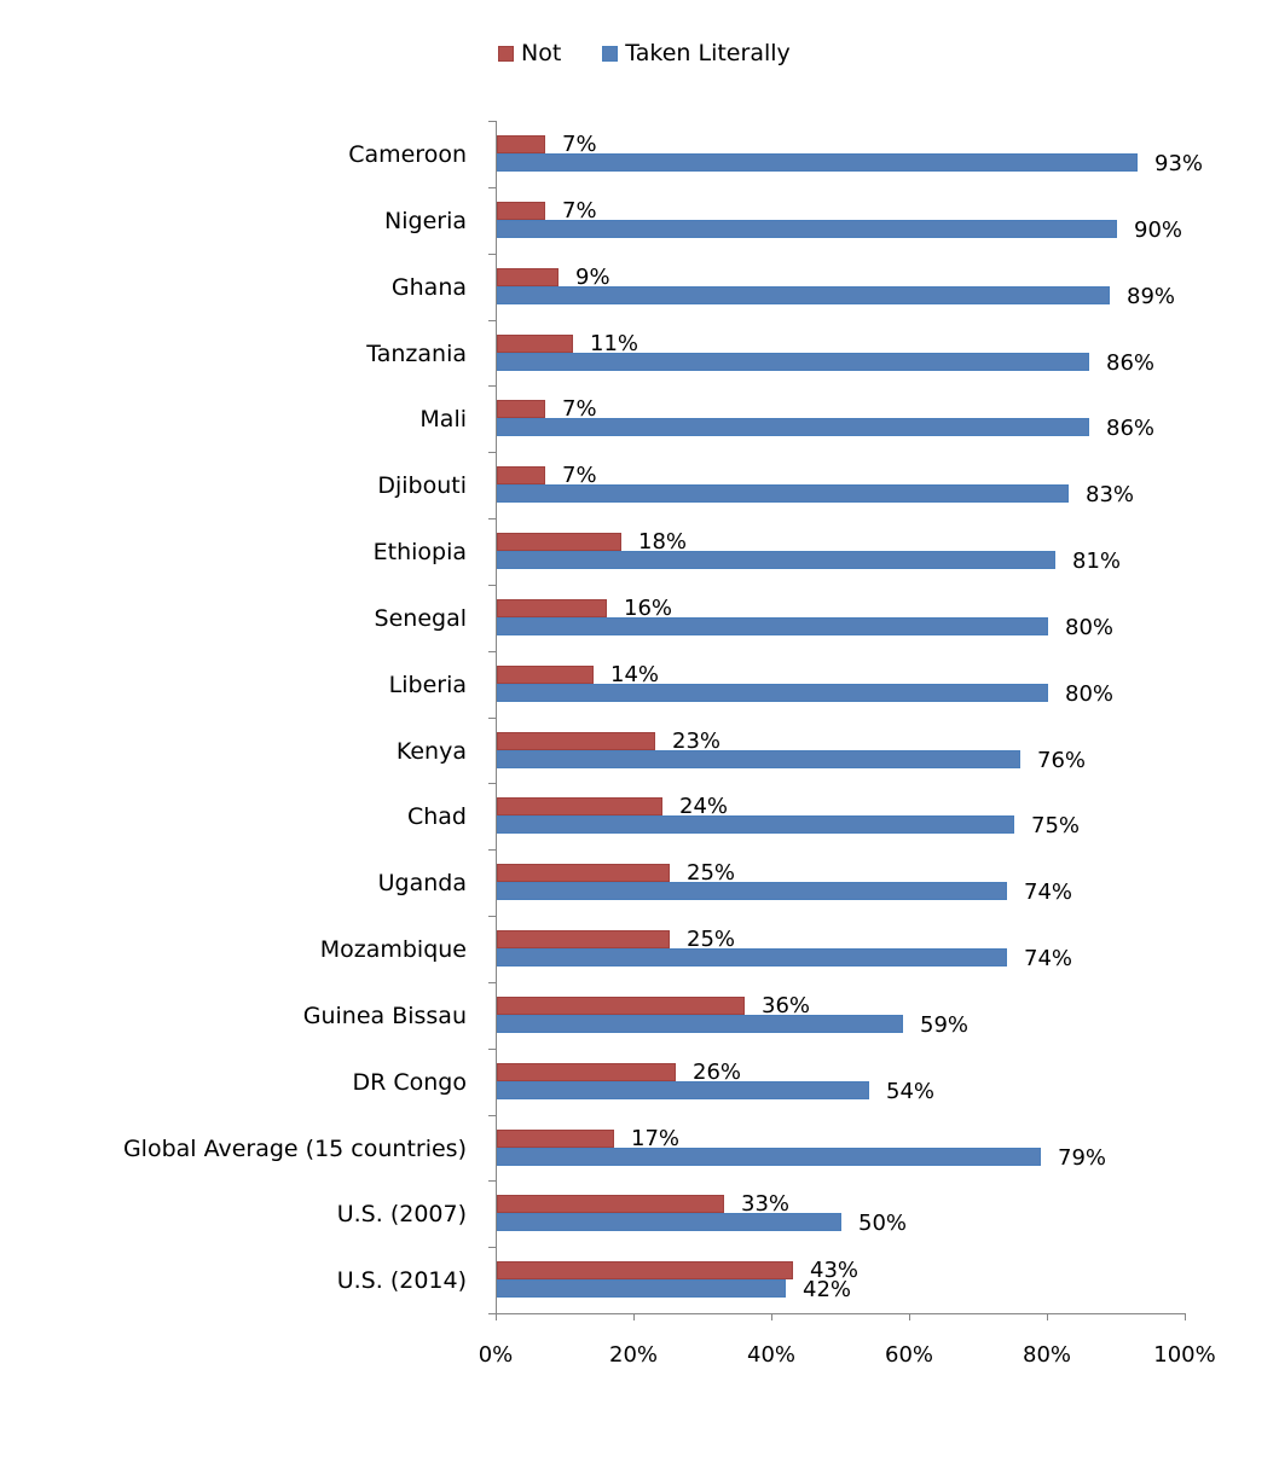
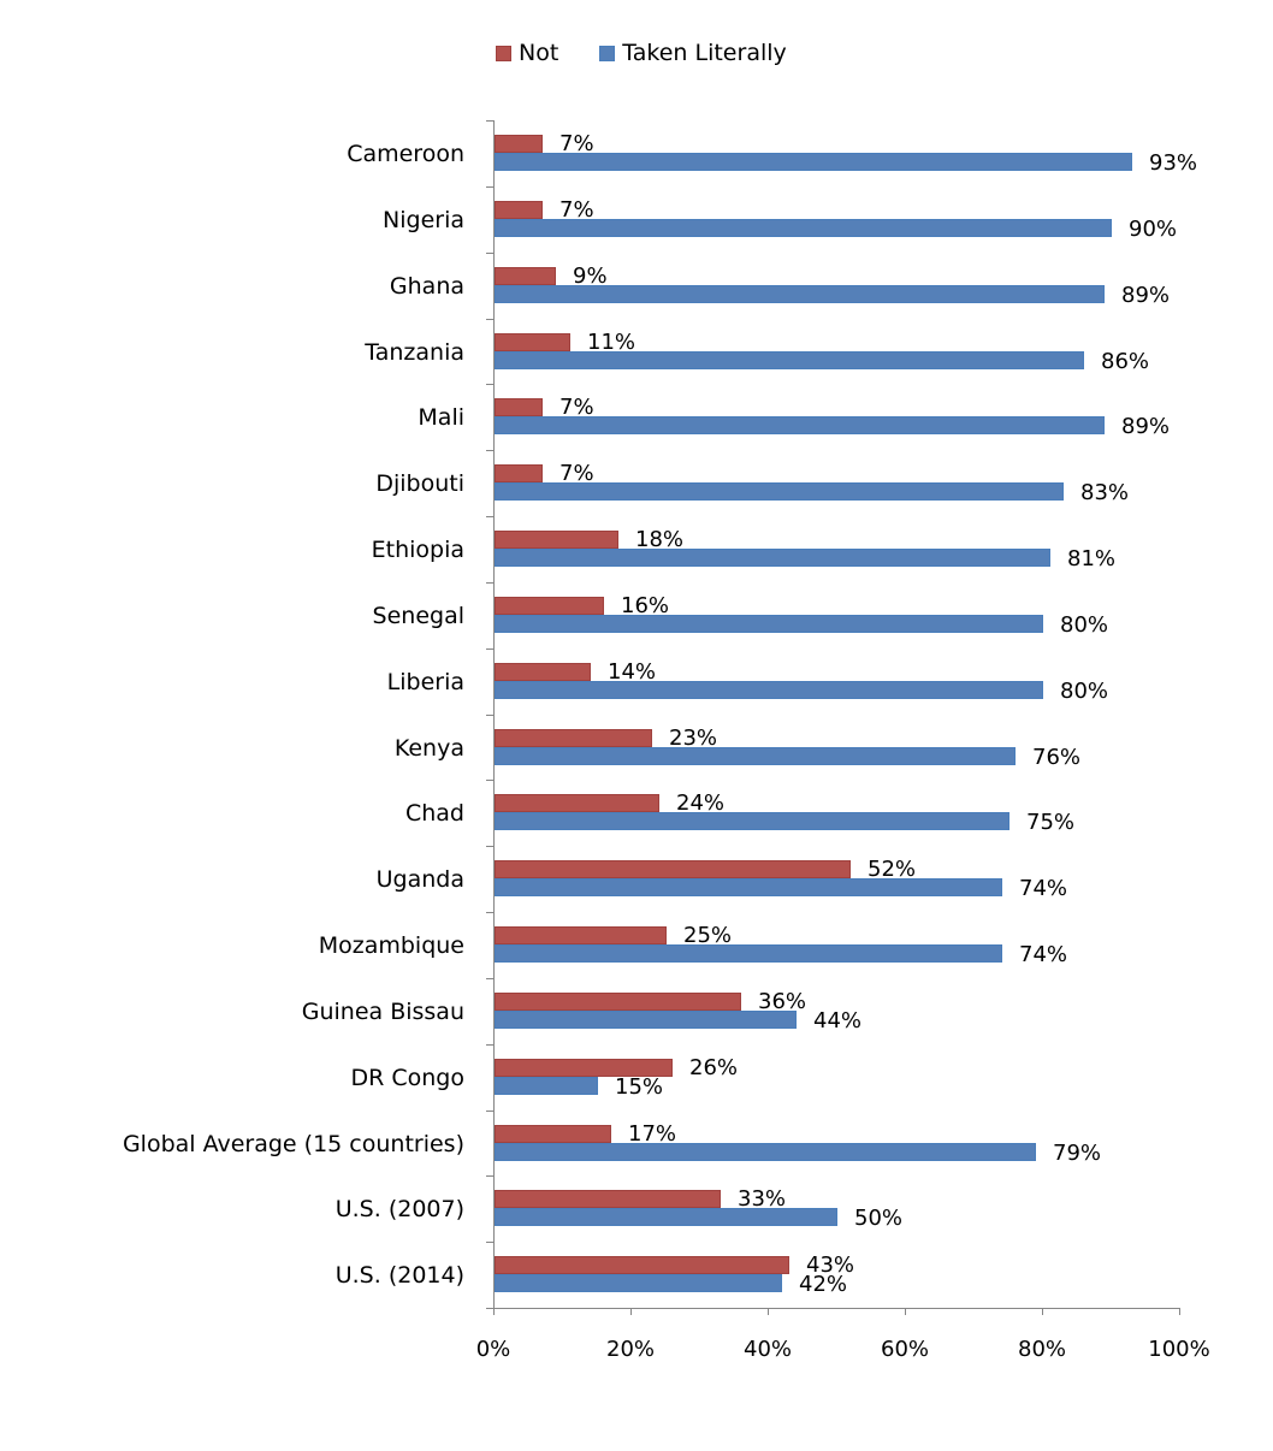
Taken Literally/Mali: 86% -> 89%
Not/Uganda: 25% -> 52%
Taken Literally/Guinea Bissau: 59% -> 44%
Taken Literally/DR Congo: 54% -> 15%
